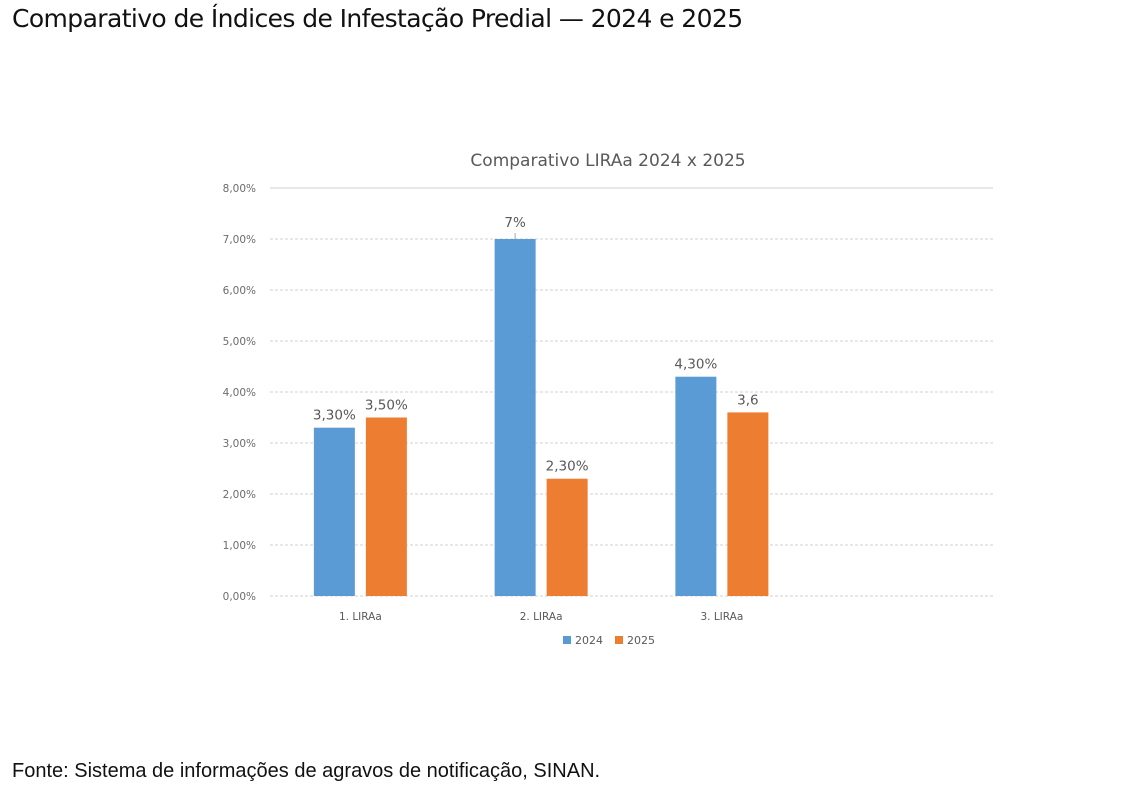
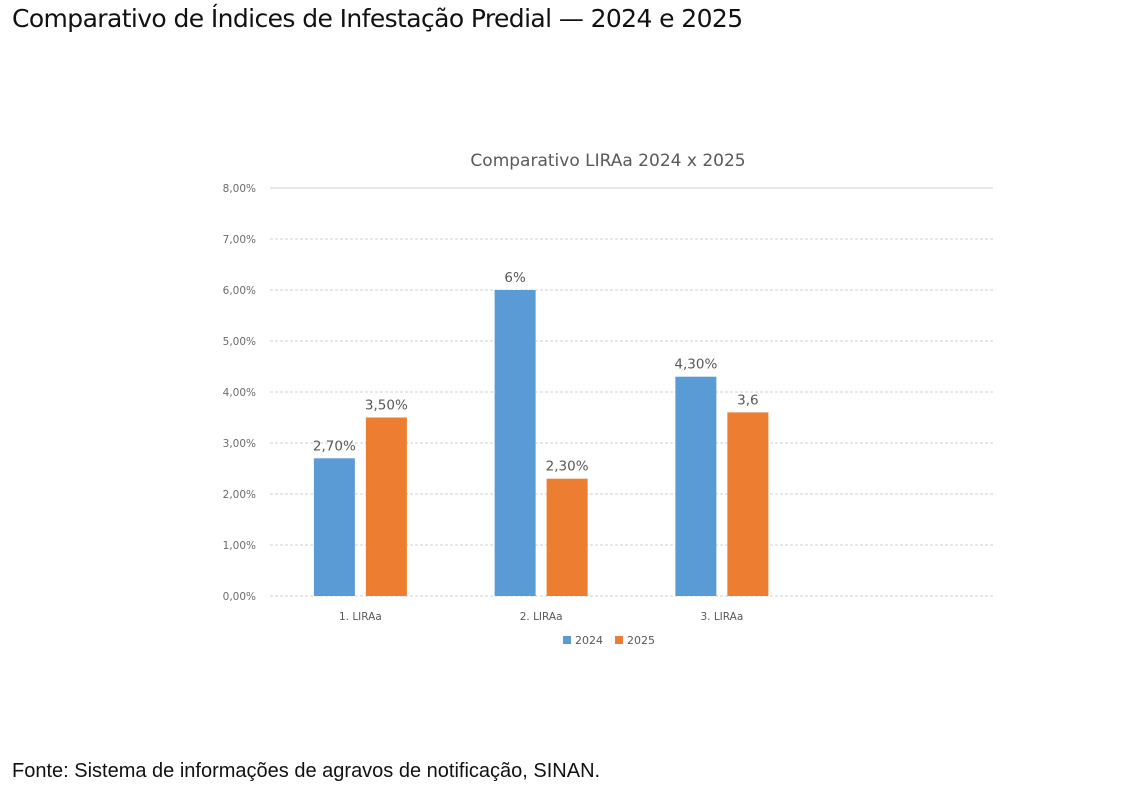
2024/1. LIRAa: 3,30% -> 2,70%
2024/2. LIRAa: 7% -> 6%
